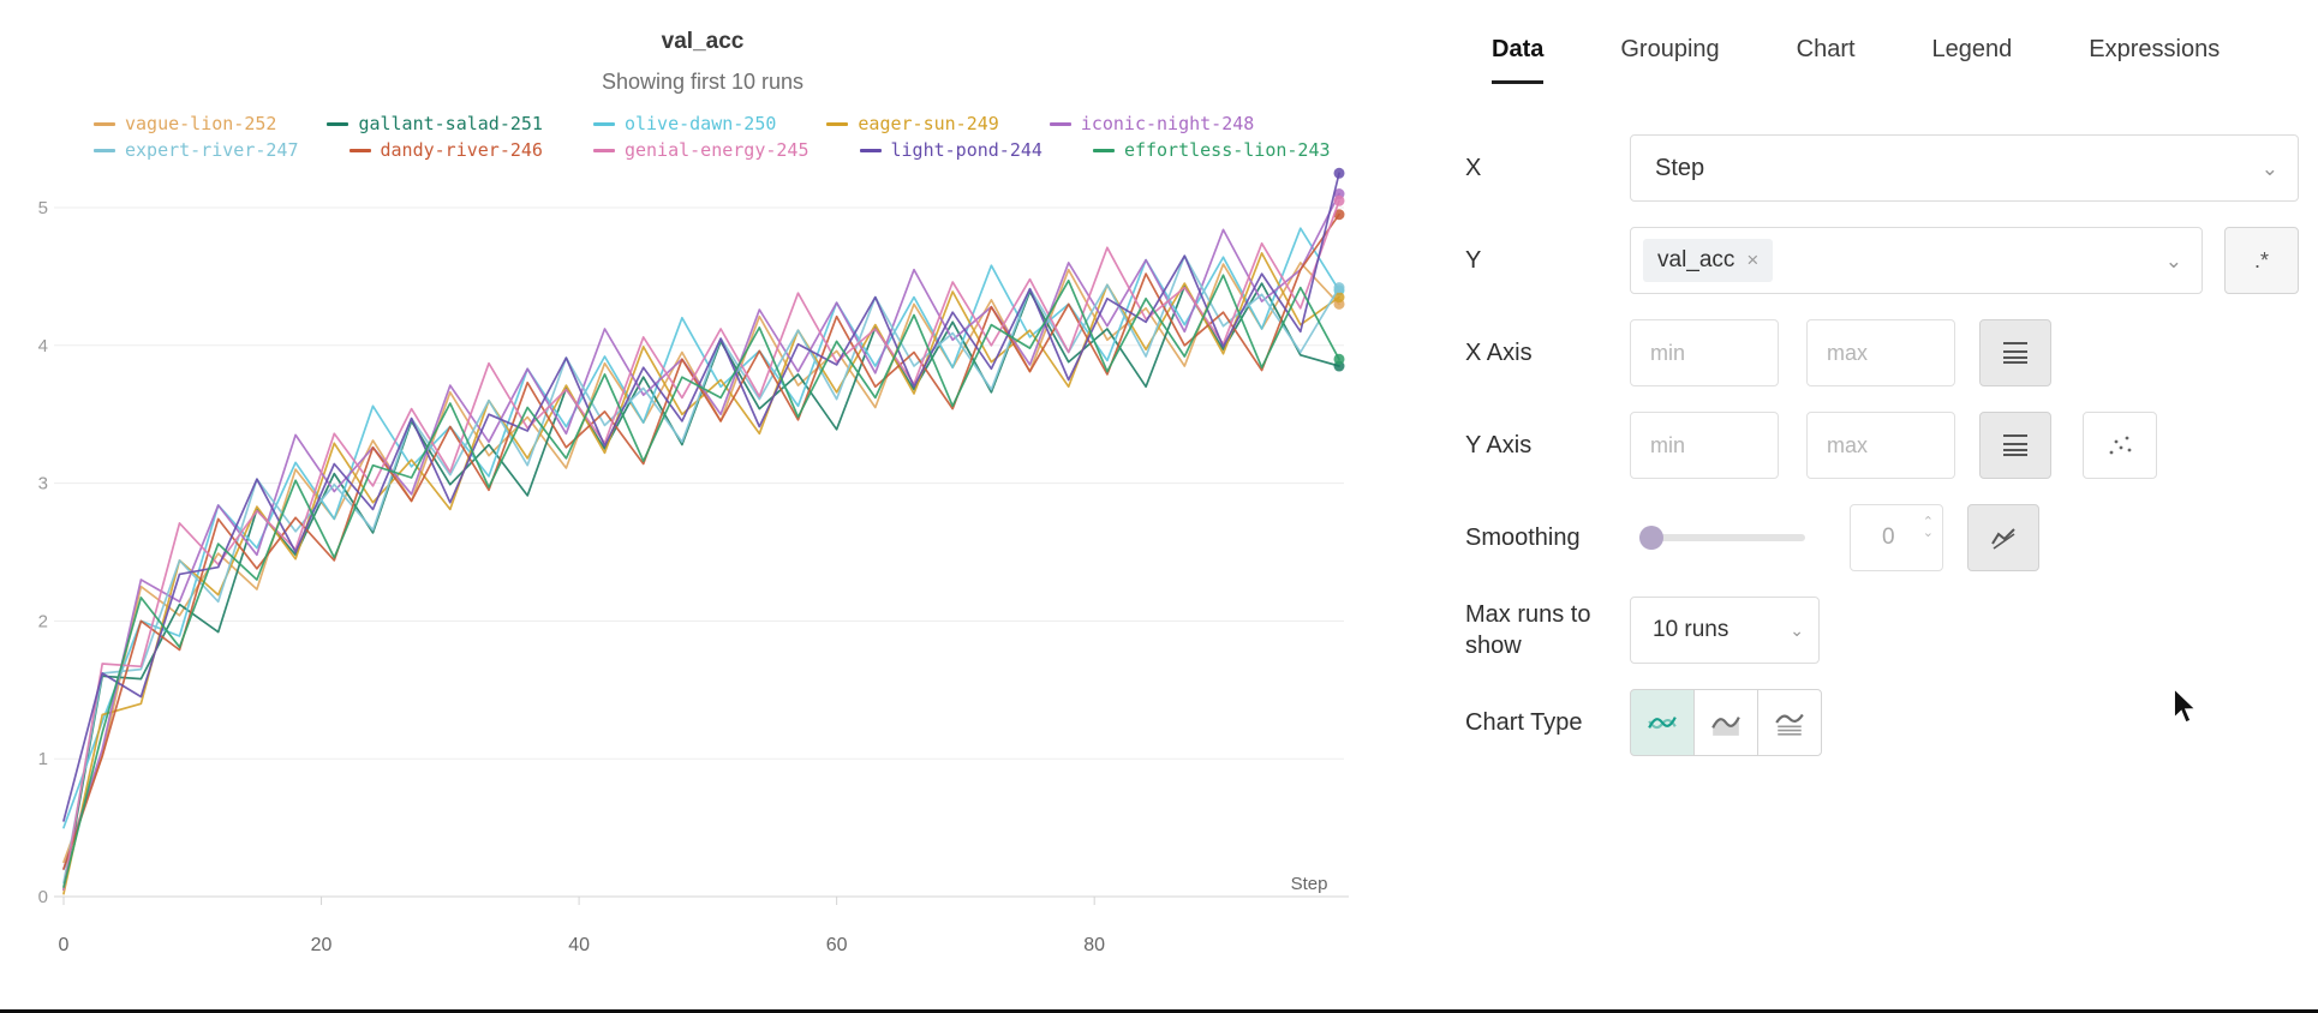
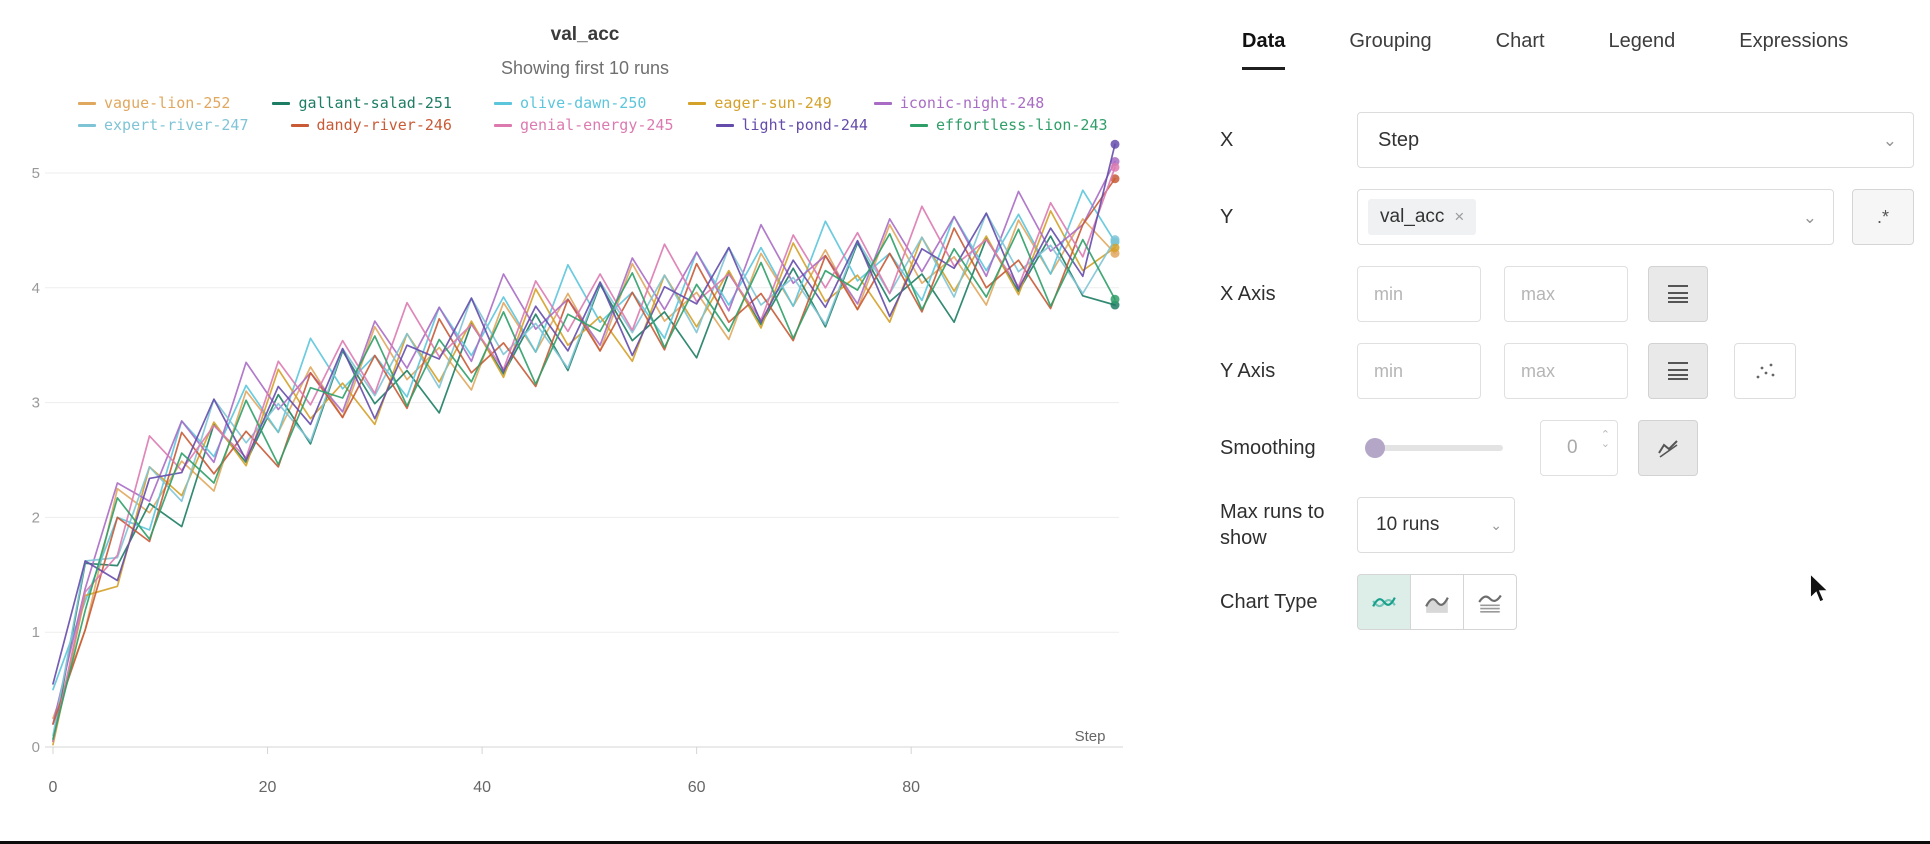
iconic-night-248/3: 1.07 -> 1.38
genial-energy-245/3: 1.69 -> 1.35
